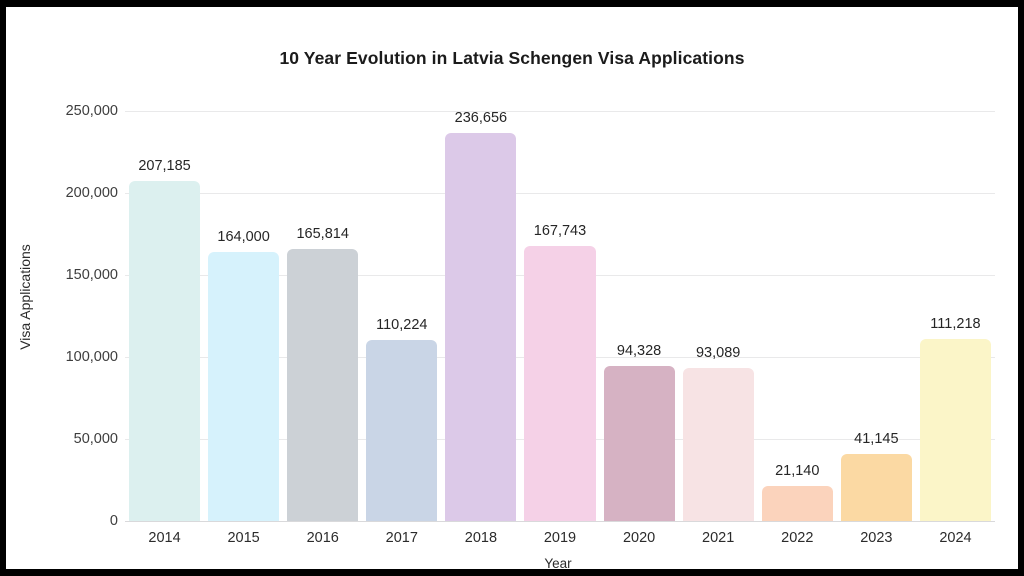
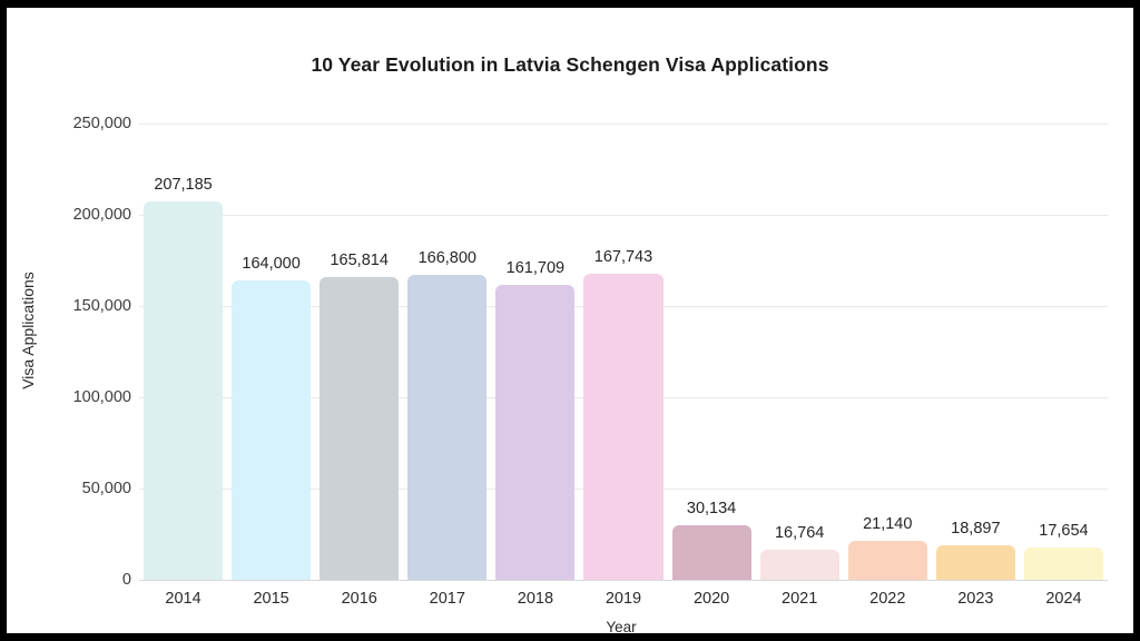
2017: 110,224 -> 166,800
2018: 236,656 -> 161,709
2020: 94,328 -> 30,134
2021: 93,089 -> 16,764
2023: 41,145 -> 18,897
2024: 111,218 -> 17,654
